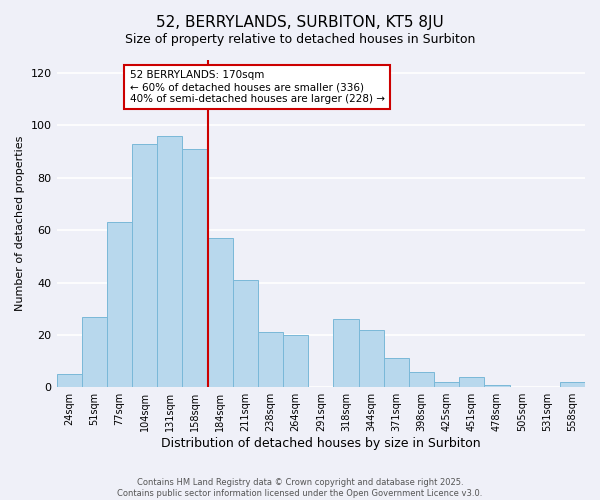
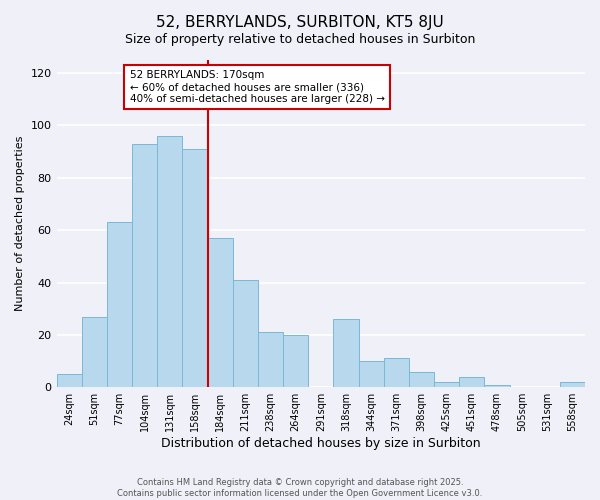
344sqm: 22 -> 10
